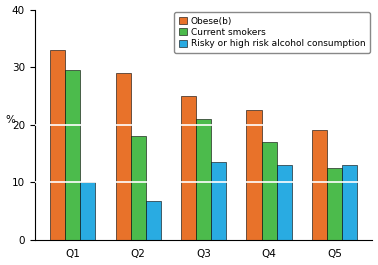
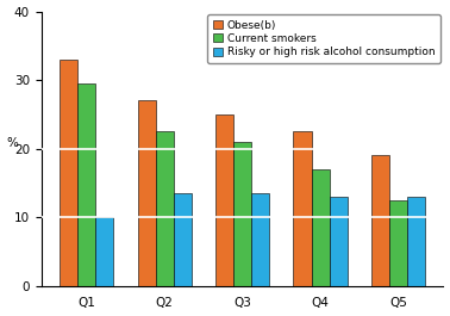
Obese(b)/Q2: 29.0 -> 27.0
Current smokers/Q2: 18.0 -> 22.5
Risky or high risk alcohol consumption/Q2: 6.8 -> 13.5
